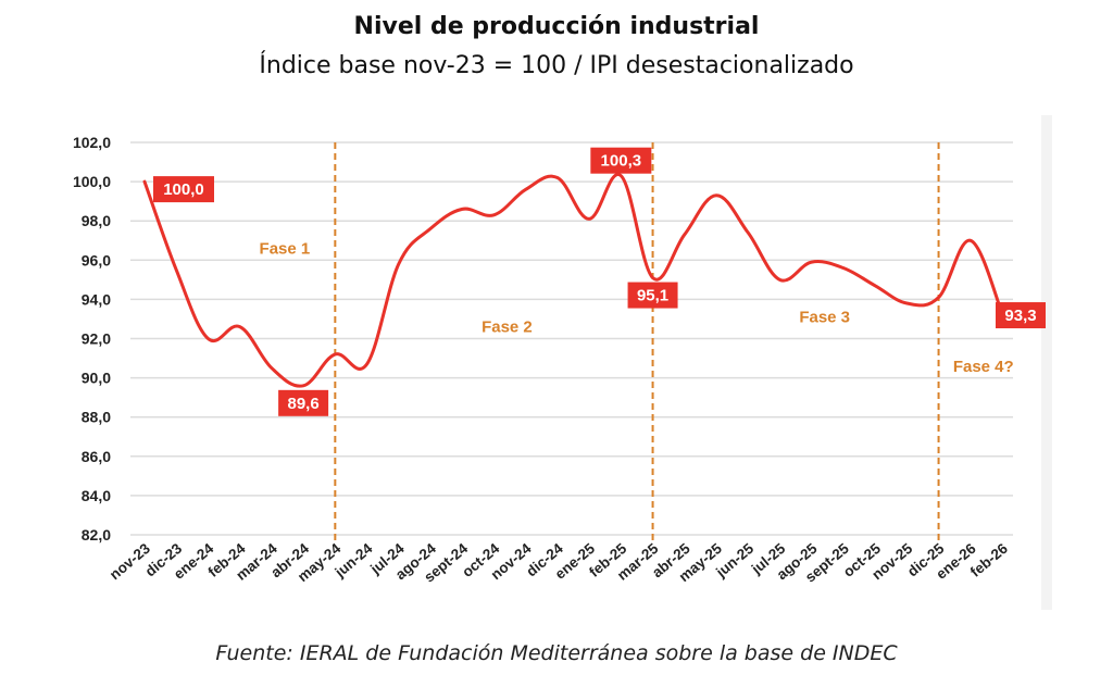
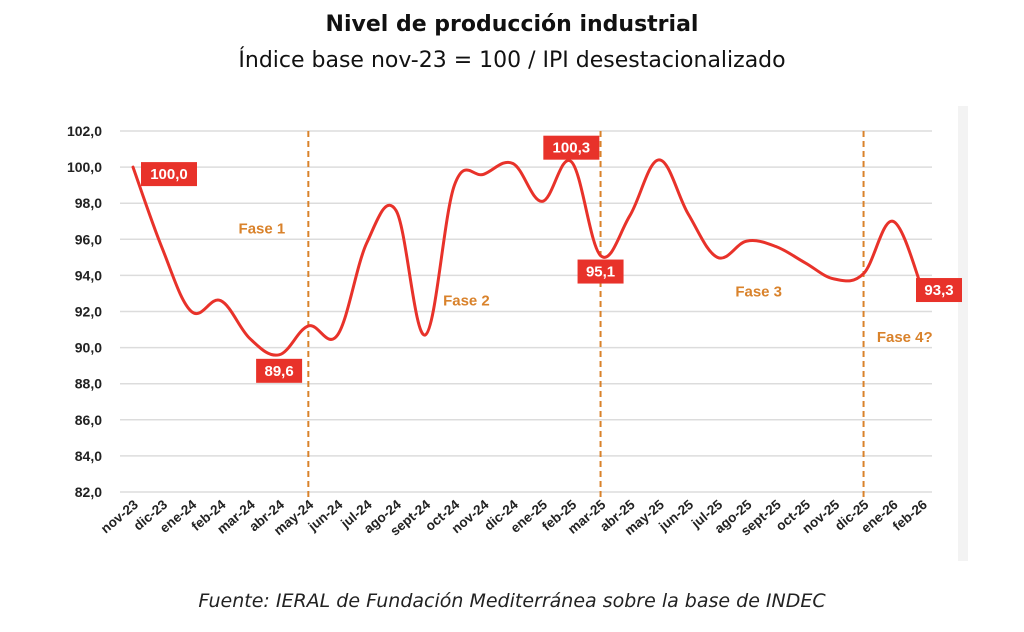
sept-24: 98,6 -> 90,7
oct-24: 98,3 -> 99,0
may-25: 99,3 -> 100,4
